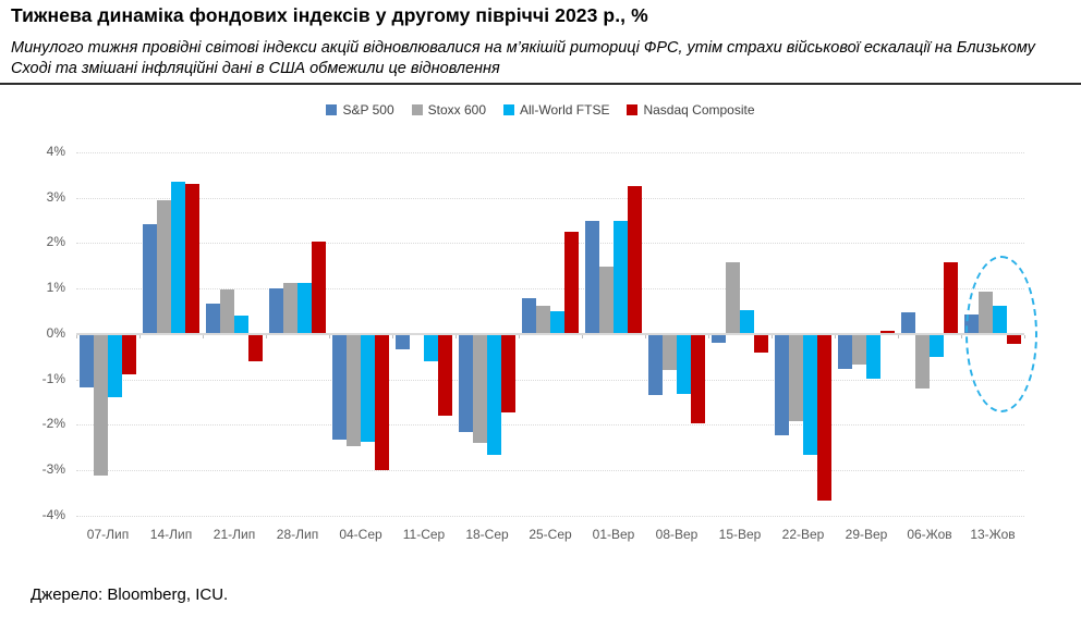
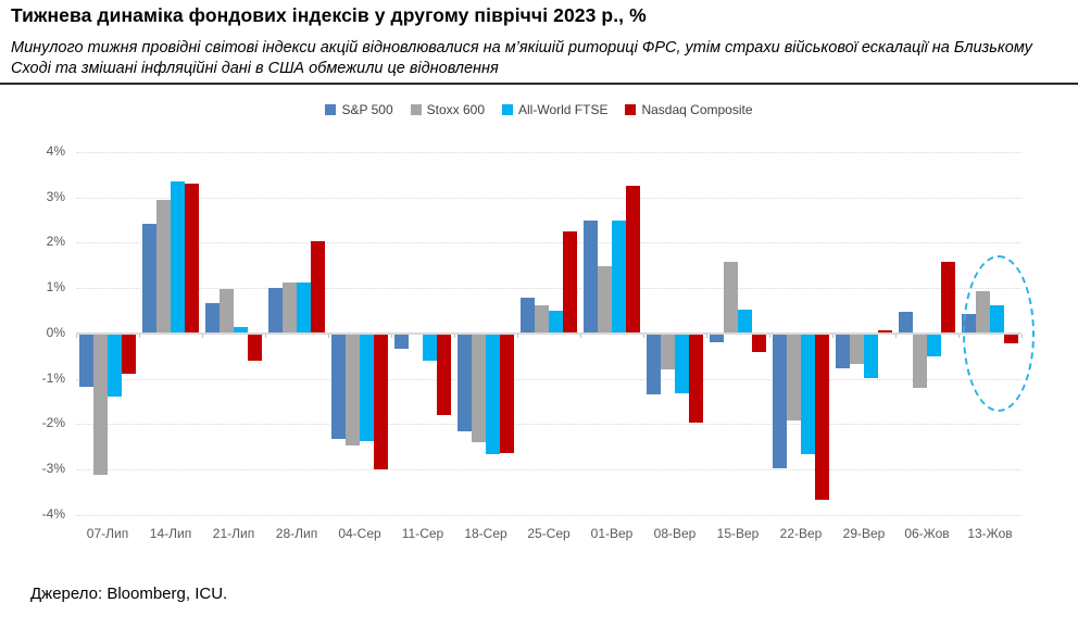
All-World FTSE/21-Лип: 0.4% -> 0.1%
Nasdaq Composite/18-Сер: -1.7% -> -2.6%
S&P 500/22-Вер: -2.2% -> -3.0%
